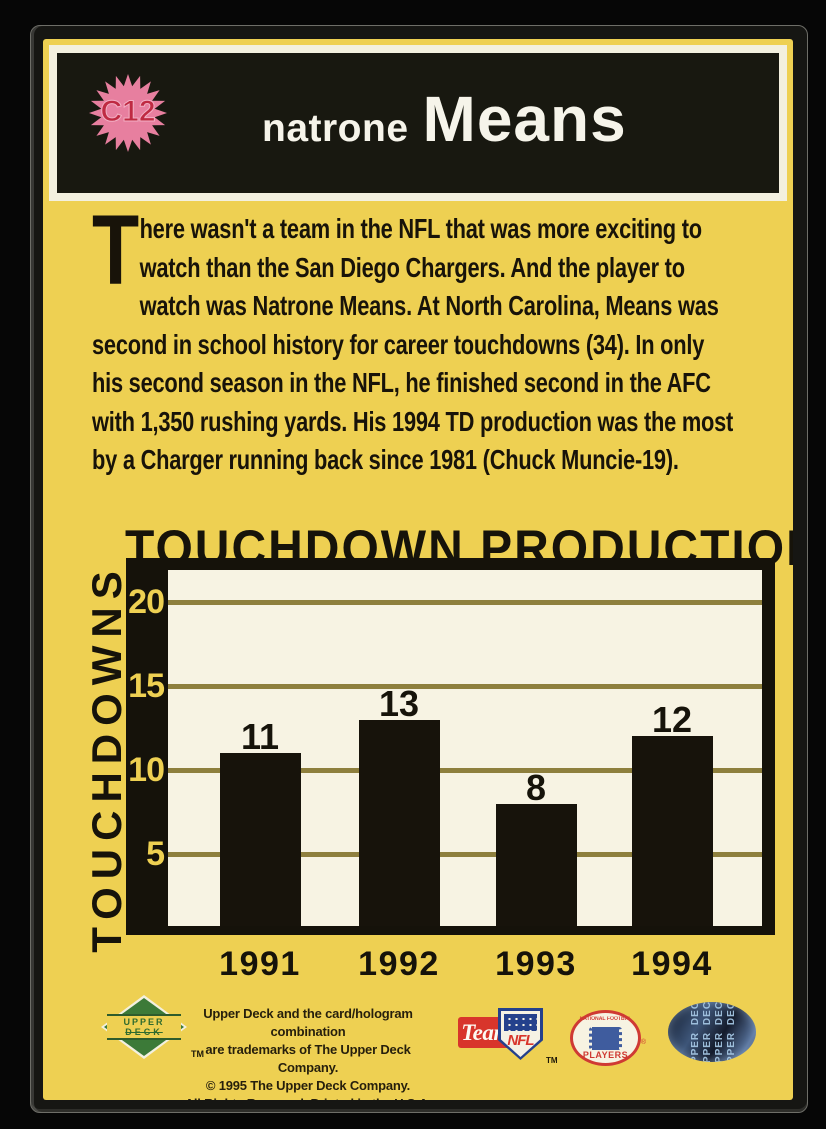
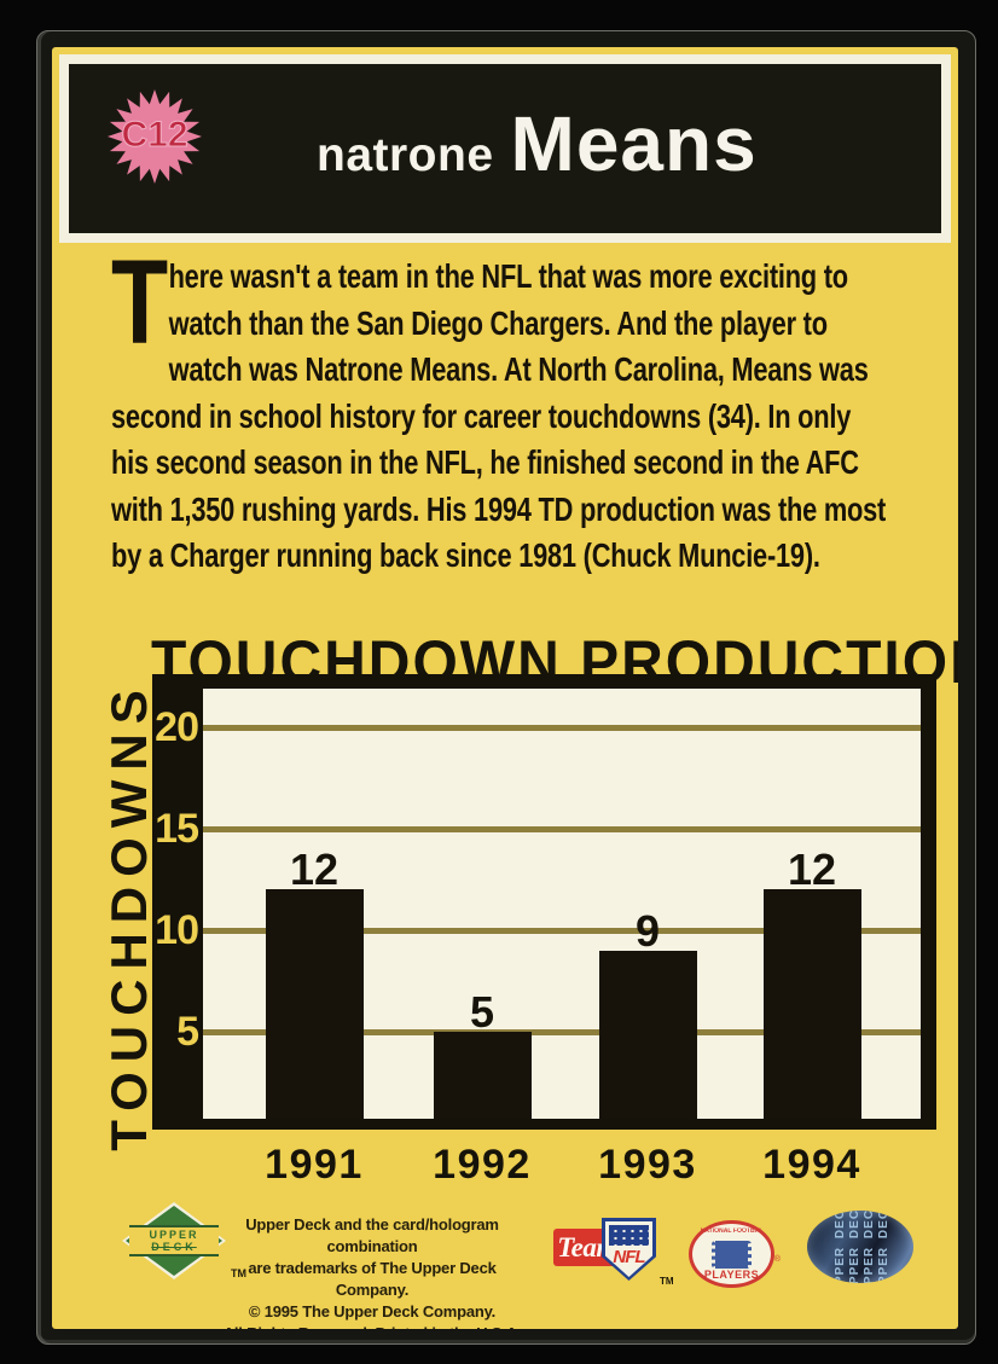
1991: 11 -> 12
1992: 13 -> 5
1993: 8 -> 9
